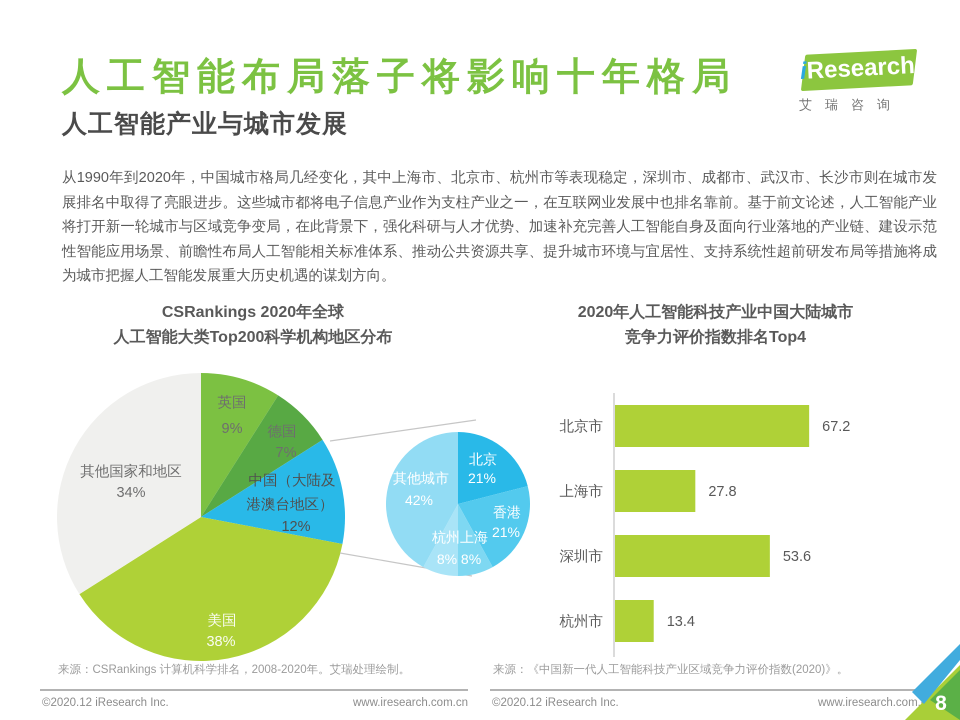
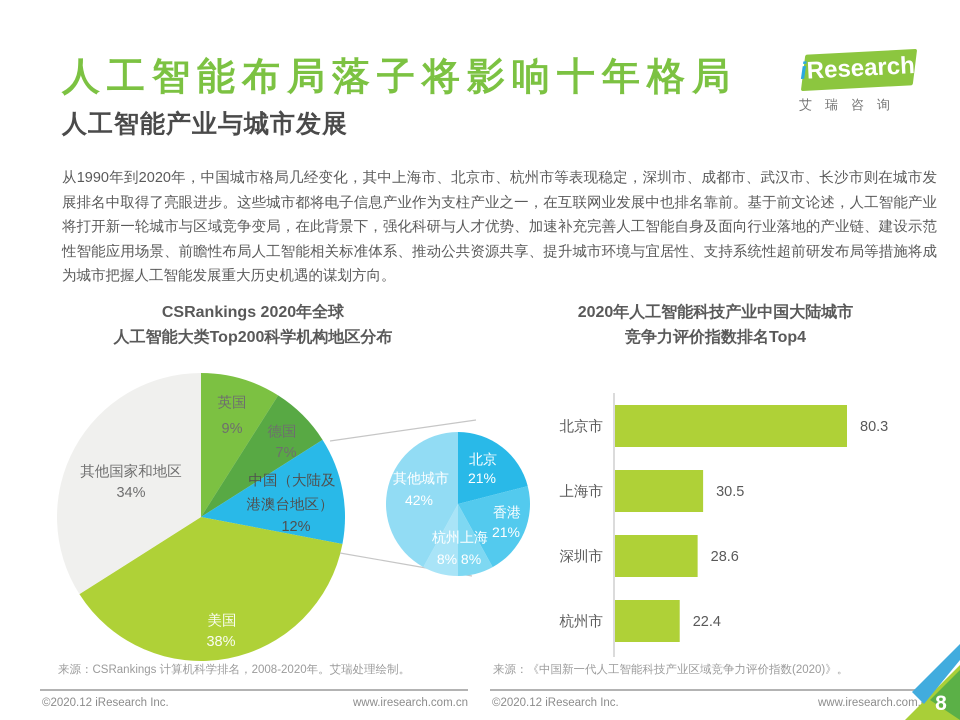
2020年人工智能科技产业中国大陆城市竞争力评价指数排名Top4/北京市: 67.2 -> 80.3
2020年人工智能科技产业中国大陆城市竞争力评价指数排名Top4/上海市: 27.8 -> 30.5
2020年人工智能科技产业中国大陆城市竞争力评价指数排名Top4/深圳市: 53.6 -> 28.6
2020年人工智能科技产业中国大陆城市竞争力评价指数排名Top4/杭州市: 13.4 -> 22.4
